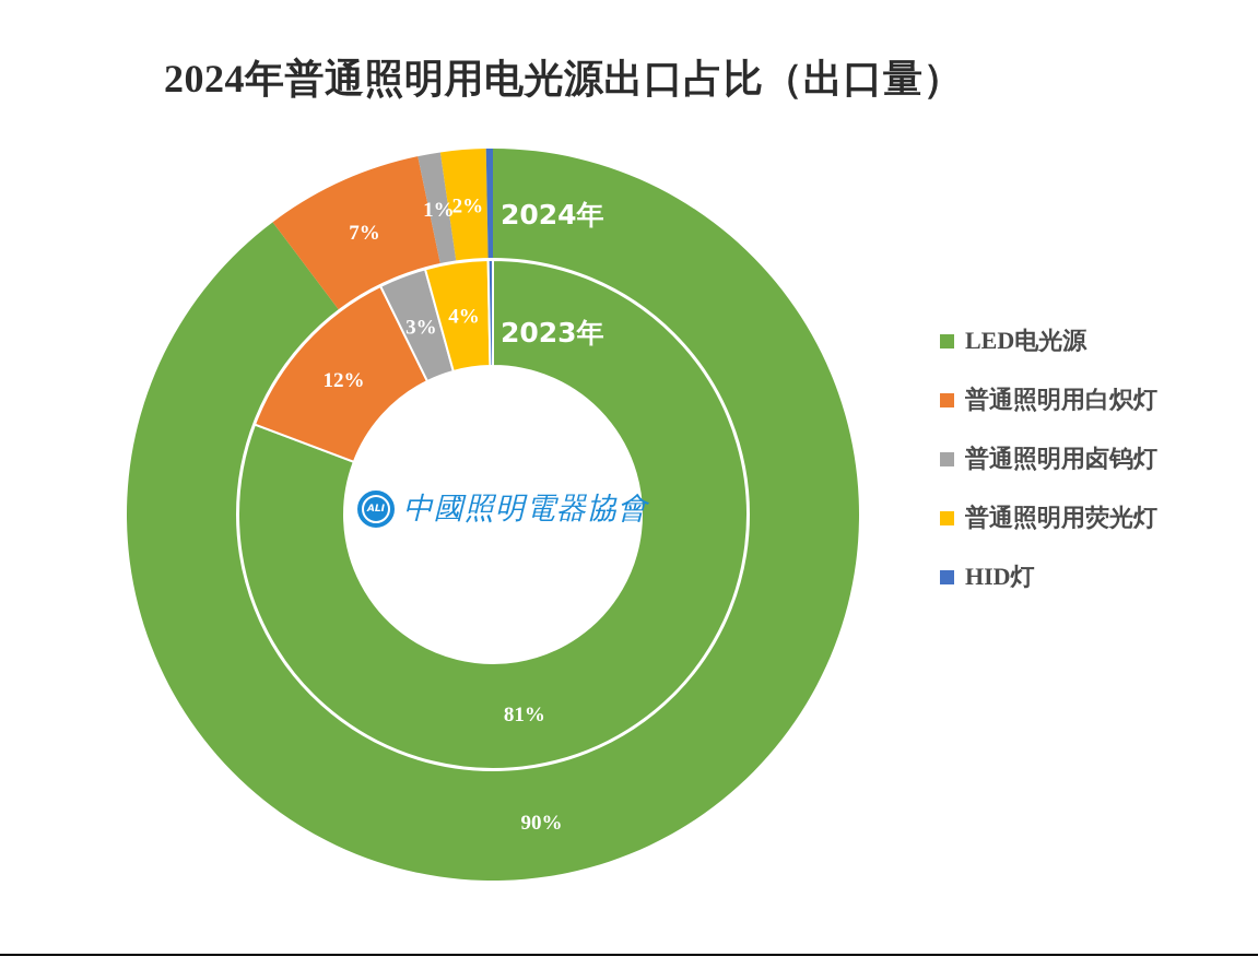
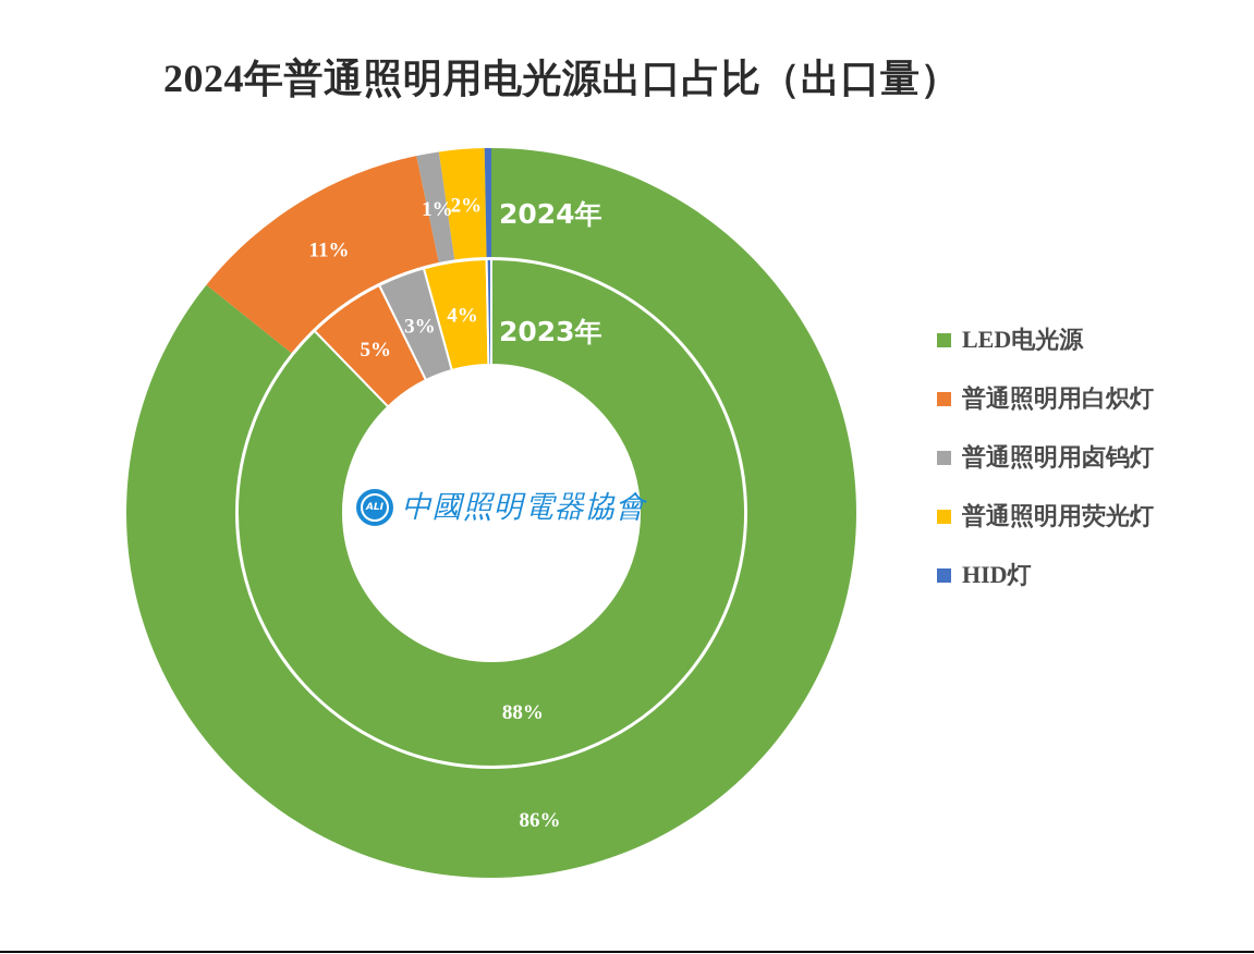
2024年/LED电光源: 90% -> 86%
2023年/LED电光源: 81% -> 88%
2024年/普通照明用白炽灯: 7% -> 11%
2023年/普通照明用白炽灯: 12% -> 5%
